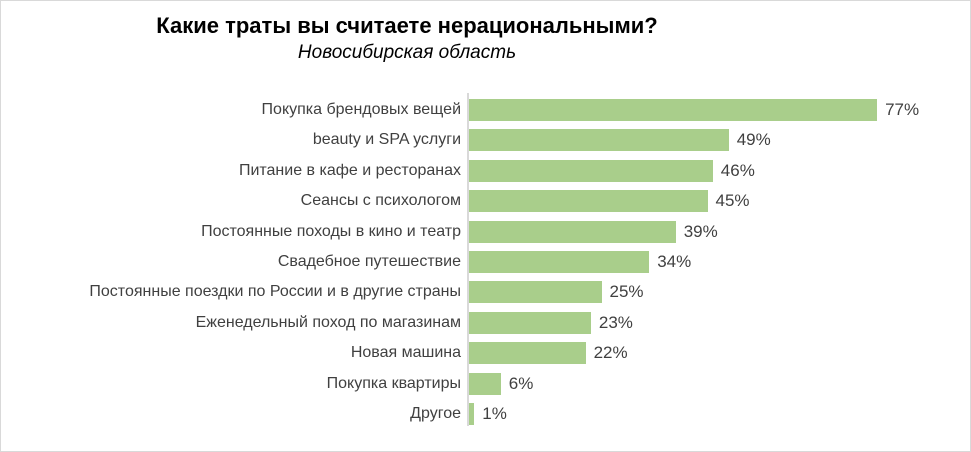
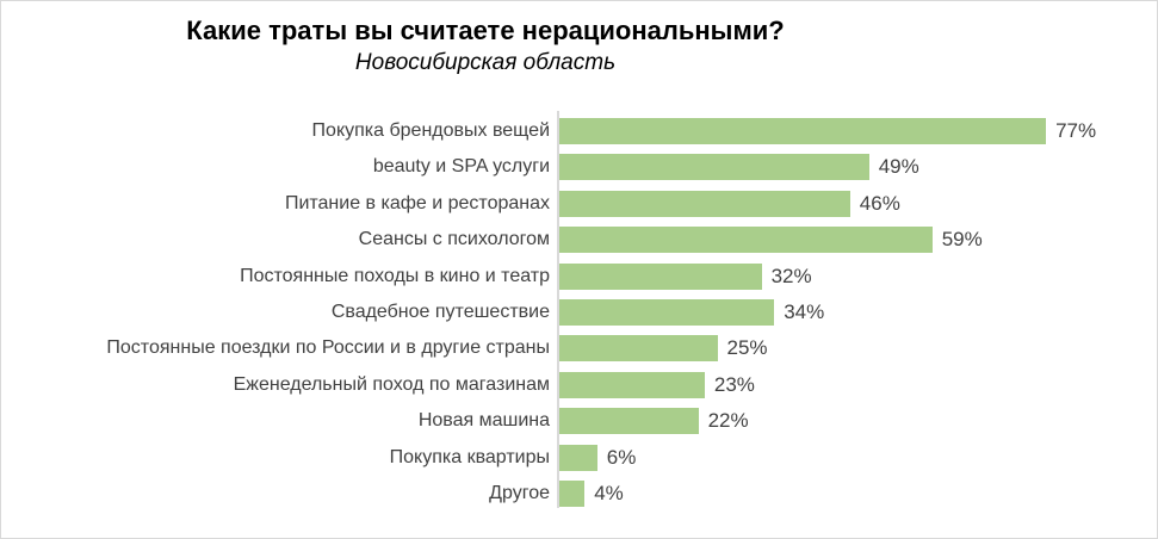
Сеансы с психологом: 45% -> 59%
Постоянные походы в кино и театр: 39% -> 32%
Другое: 1% -> 4%
